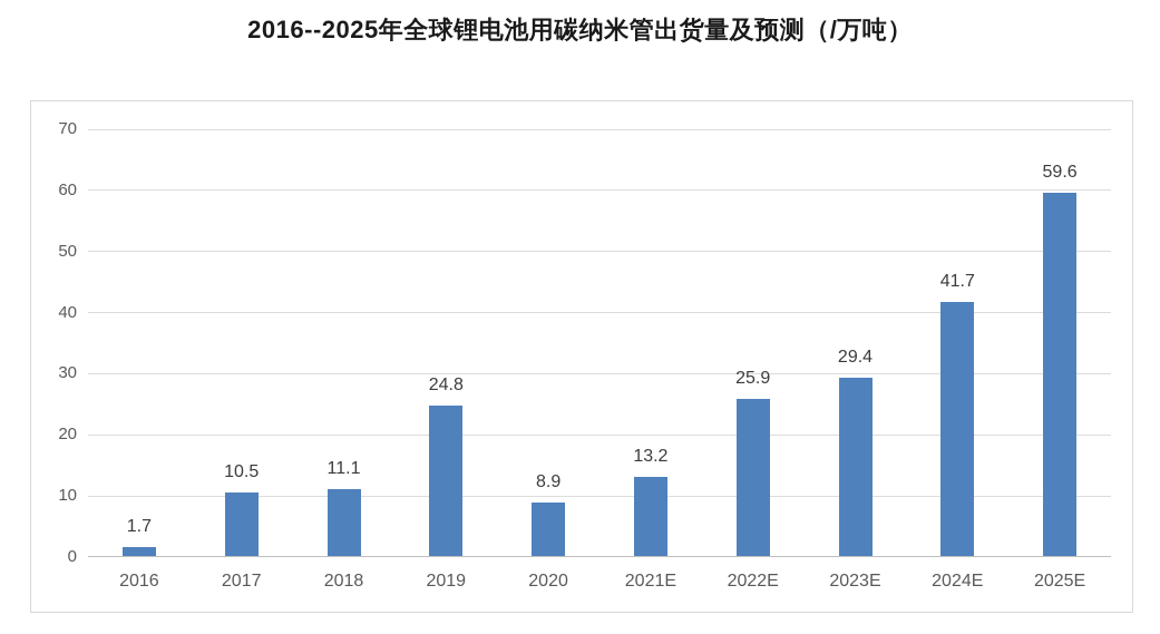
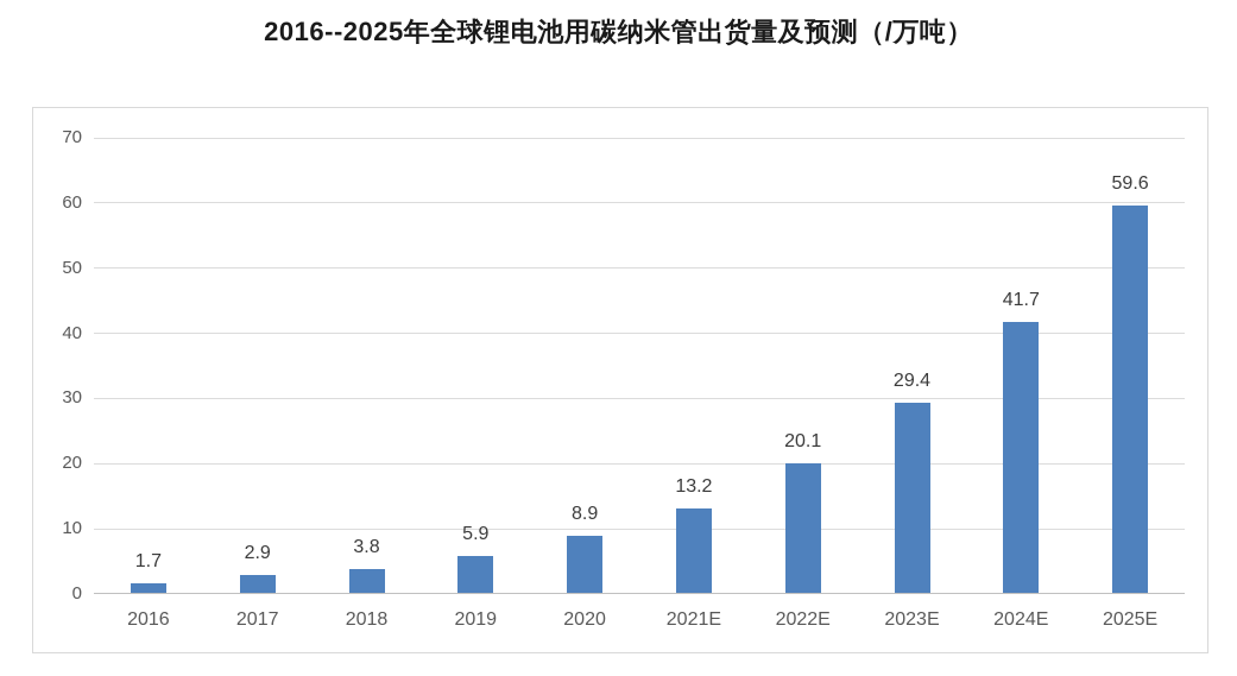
2017: 10.5 -> 2.9
2018: 11.1 -> 3.8
2019: 24.8 -> 5.9
2022E: 25.9 -> 20.1
